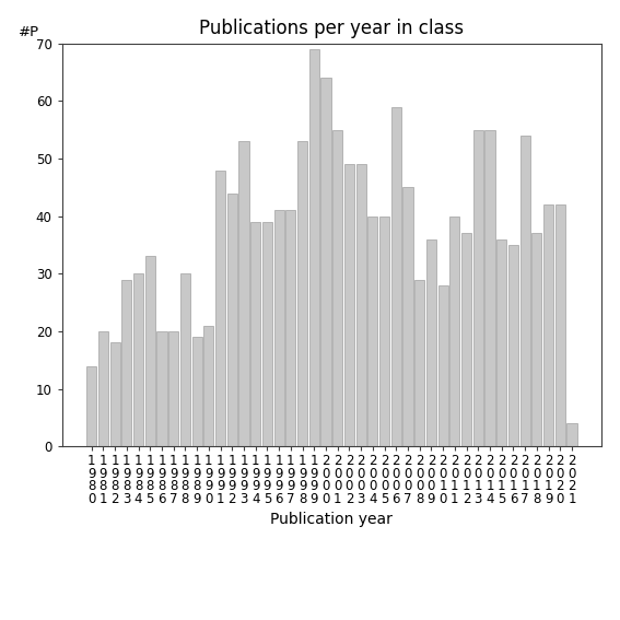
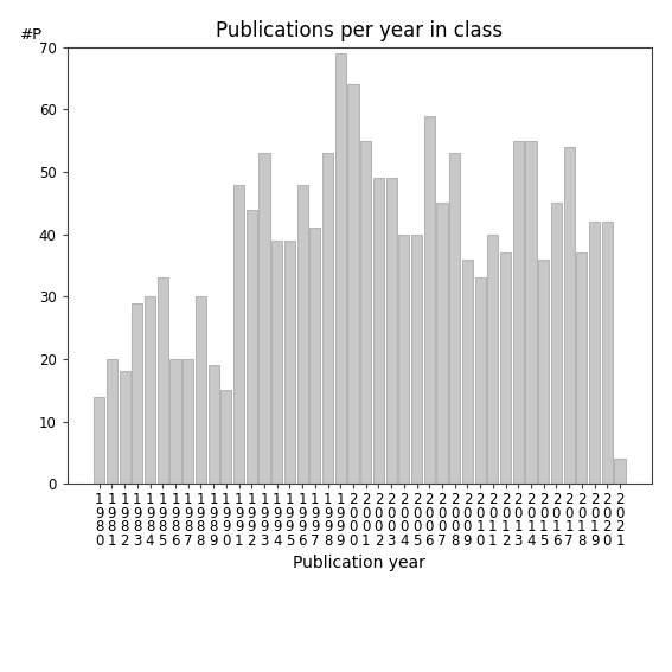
1 9 9 0: 21 -> 15
1 9 9 6: 41 -> 48
2 0 0 8: 29 -> 53
2 0 1 0: 28 -> 33
2 0 1 6: 35 -> 45
